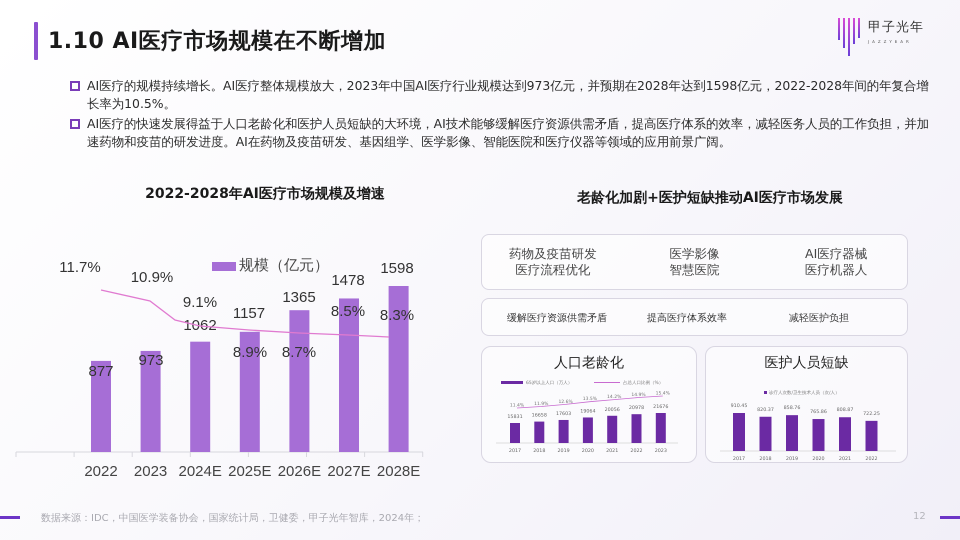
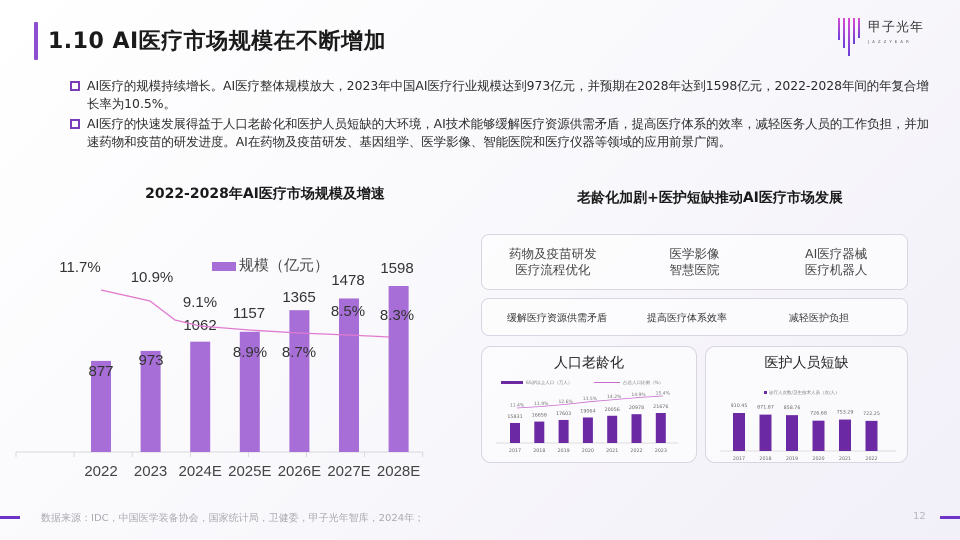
医护人员短缺/2018: 820.37 -> 871.87
医护人员短缺/2020: 765.86 -> 726.68
医护人员短缺/2021: 808.87 -> 753.29
